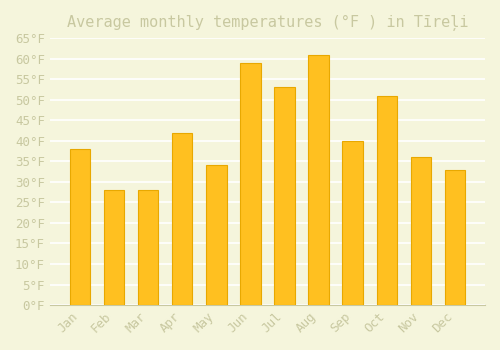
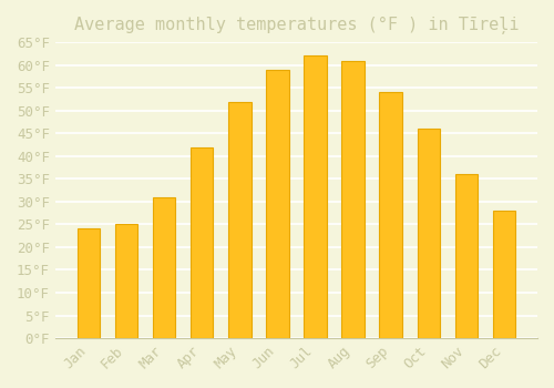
Jan: 38°F -> 24°F
Feb: 28°F -> 25°F
Mar: 28°F -> 31°F
May: 34°F -> 52°F
Jul: 53°F -> 62°F
Sep: 40°F -> 54°F
Oct: 51°F -> 46°F
Dec: 33°F -> 28°F
